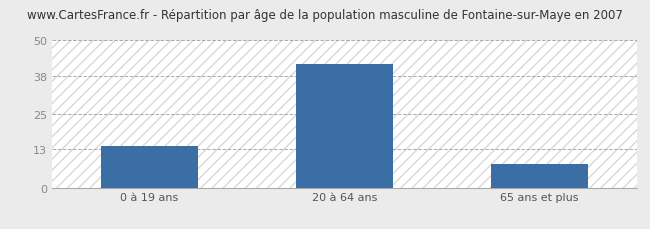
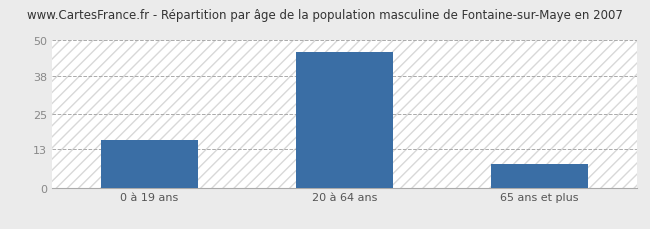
0 à 19 ans: 14 -> 16
20 à 64 ans: 42 -> 46
